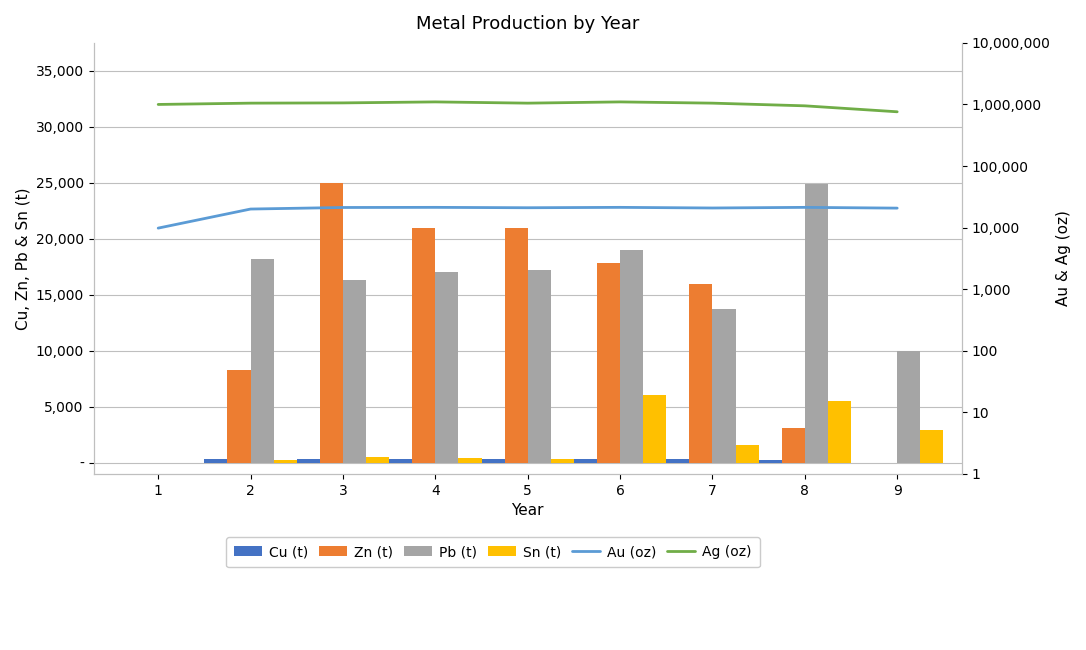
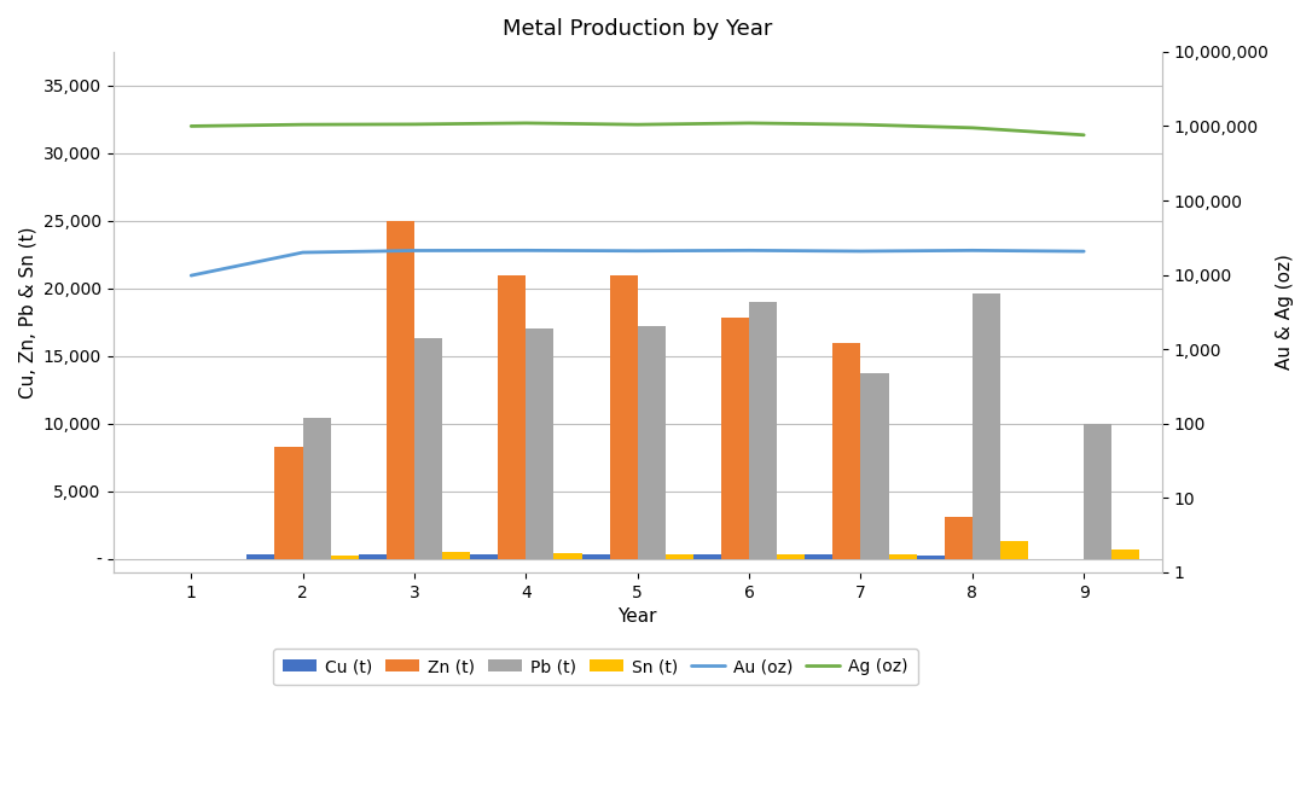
Pb (t)/2: 18,200 -> 10,400
Sn (t)/6: 6,000 -> 300
Sn (t)/7: 1,600 -> 300
Pb (t)/8: 24,900 -> 19,600
Sn (t)/8: 5,500 -> 1,300
Sn (t)/9: 2,900 -> 700
